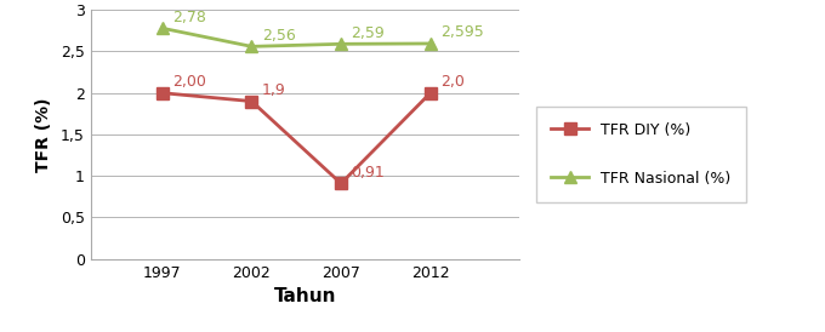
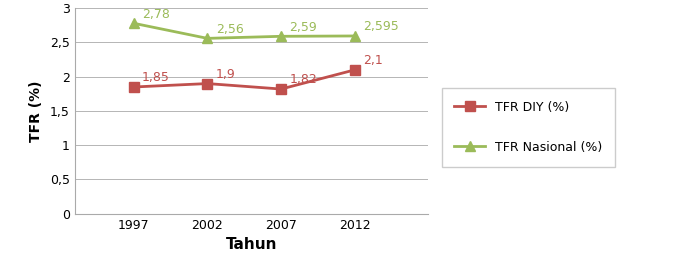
TFR DIY (%)/1997: 2,00 -> 1,85
TFR DIY (%)/2007: 0,91 -> 1,82
TFR DIY (%)/2012: 2,0 -> 2,1
